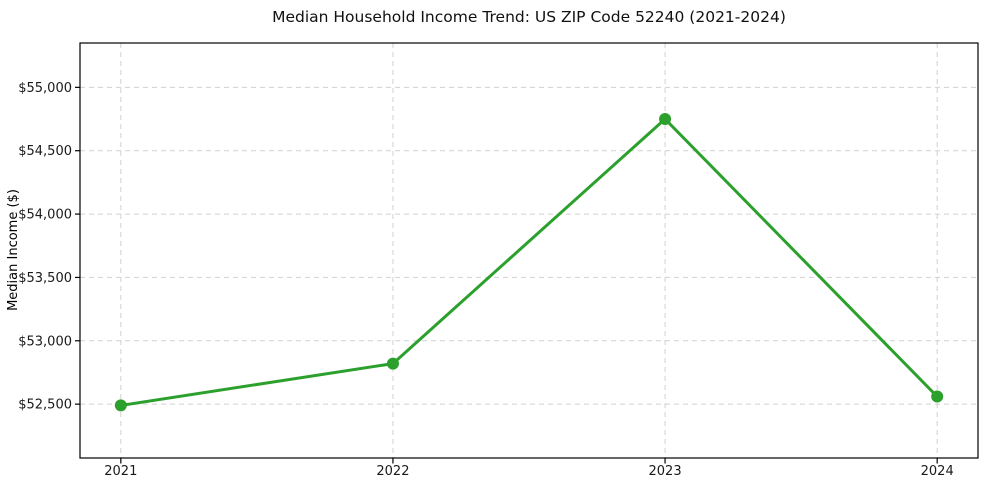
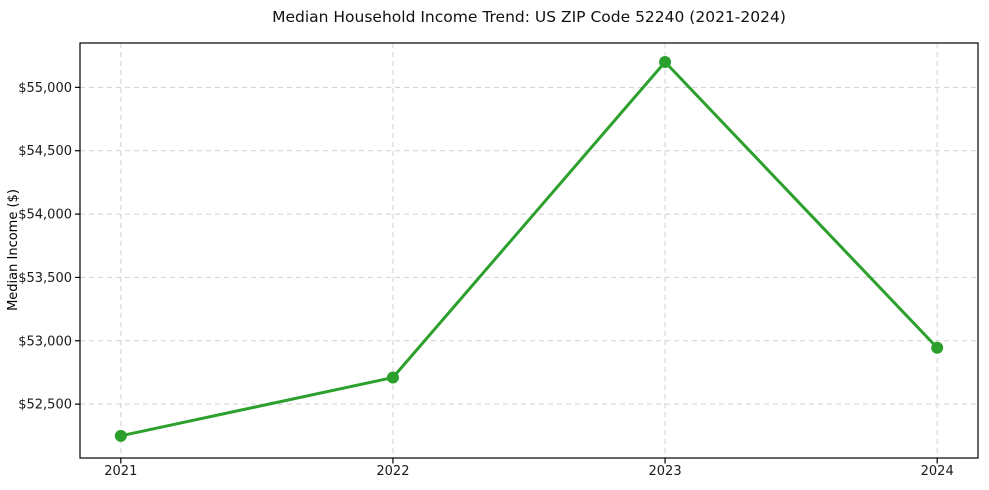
2021: $52490 -> $52250
2022: $52820 -> $52710
2023: $54750 -> $55200
2024: $52560 -> $52940
